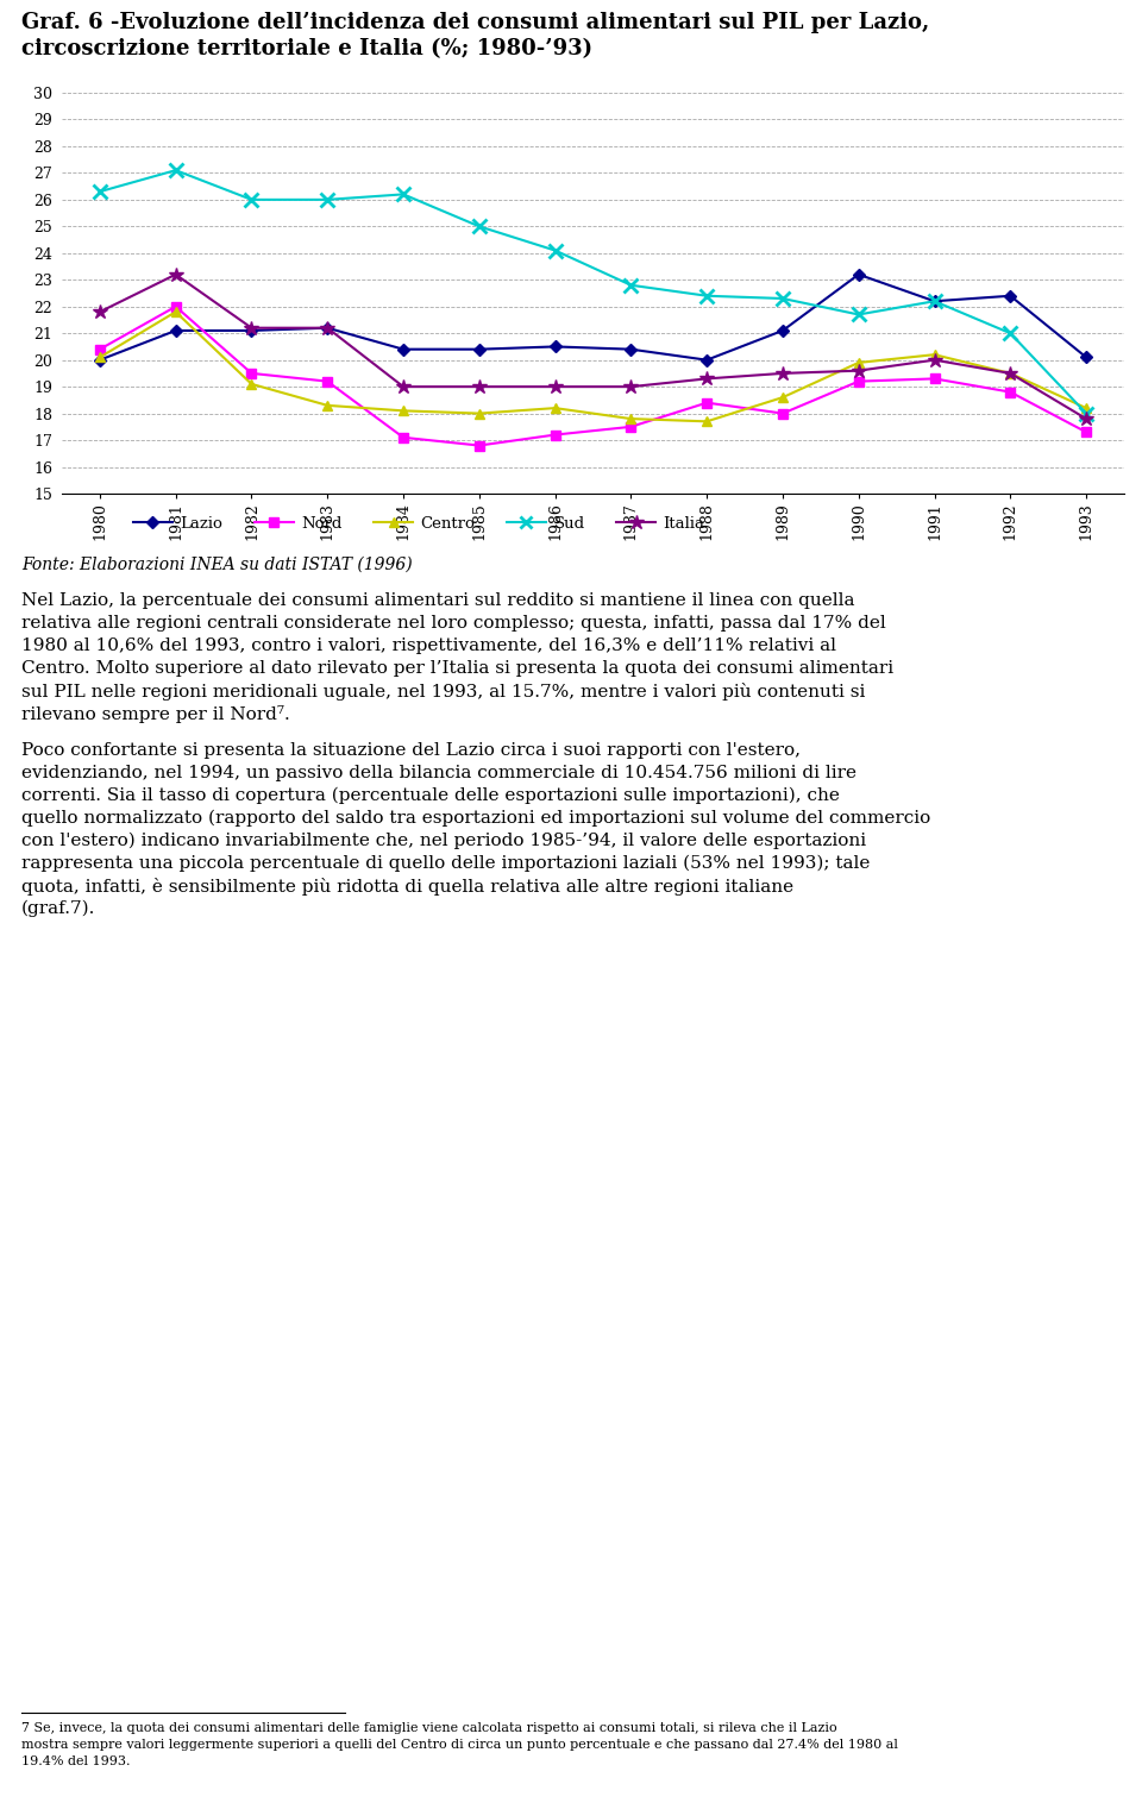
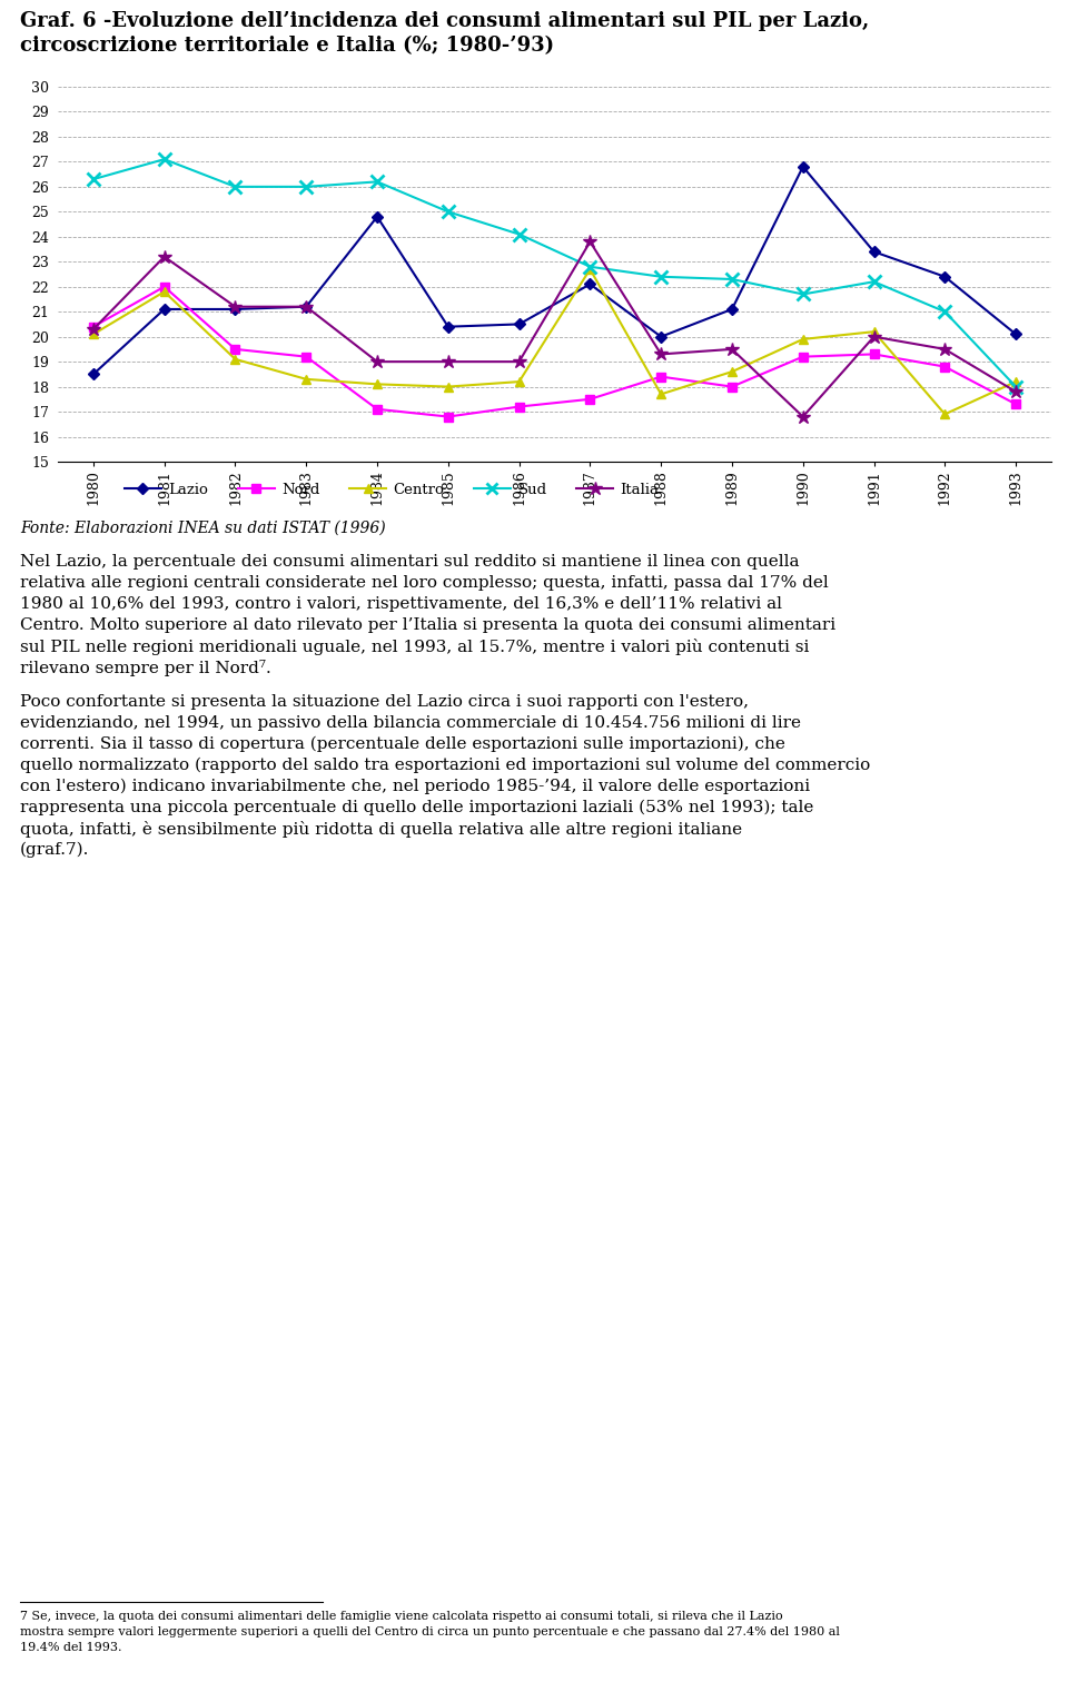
Lazio/1980: 20.0 -> 18.5
Italia/1980: 21.8 -> 20.3
Lazio/1984: 20.4 -> 24.8
Lazio/1987: 20.4 -> 22.1
Centro/1987: 17.8 -> 22.7
Italia/1987: 19.0 -> 23.8
Lazio/1990: 23.2 -> 26.8
Italia/1990: 19.6 -> 16.8
Lazio/1991: 22.2 -> 23.4
Centro/1992: 19.5 -> 16.9
